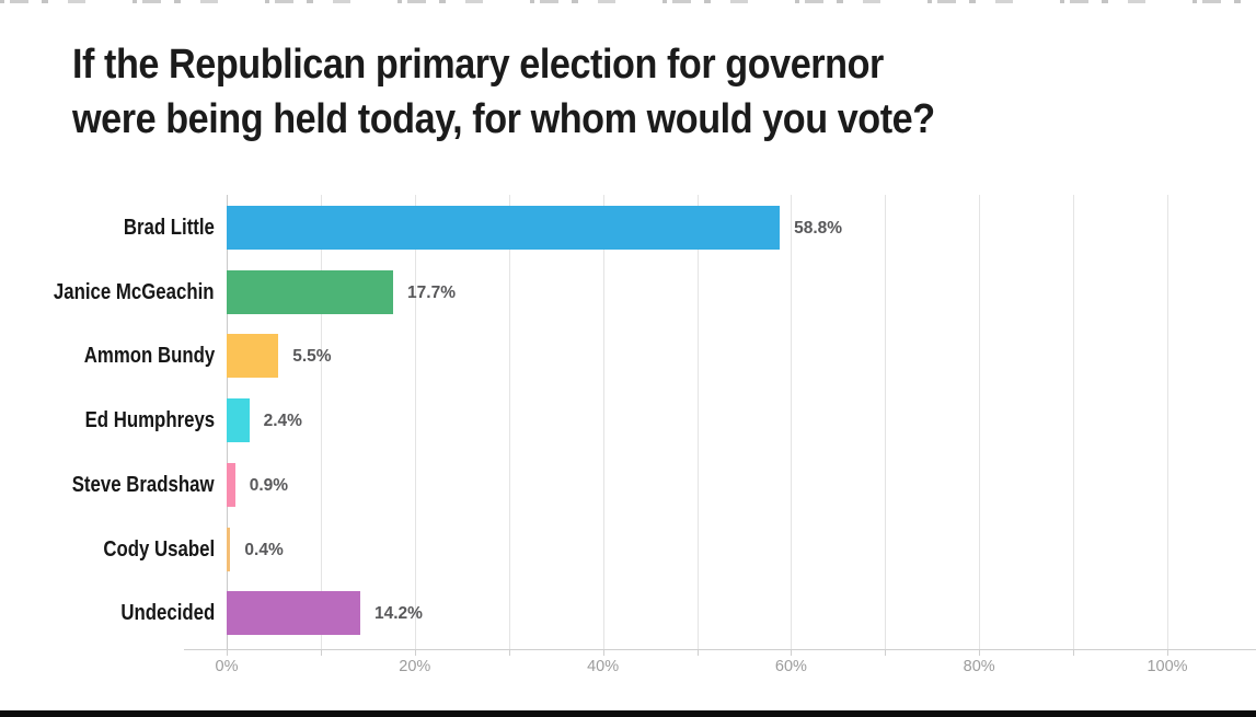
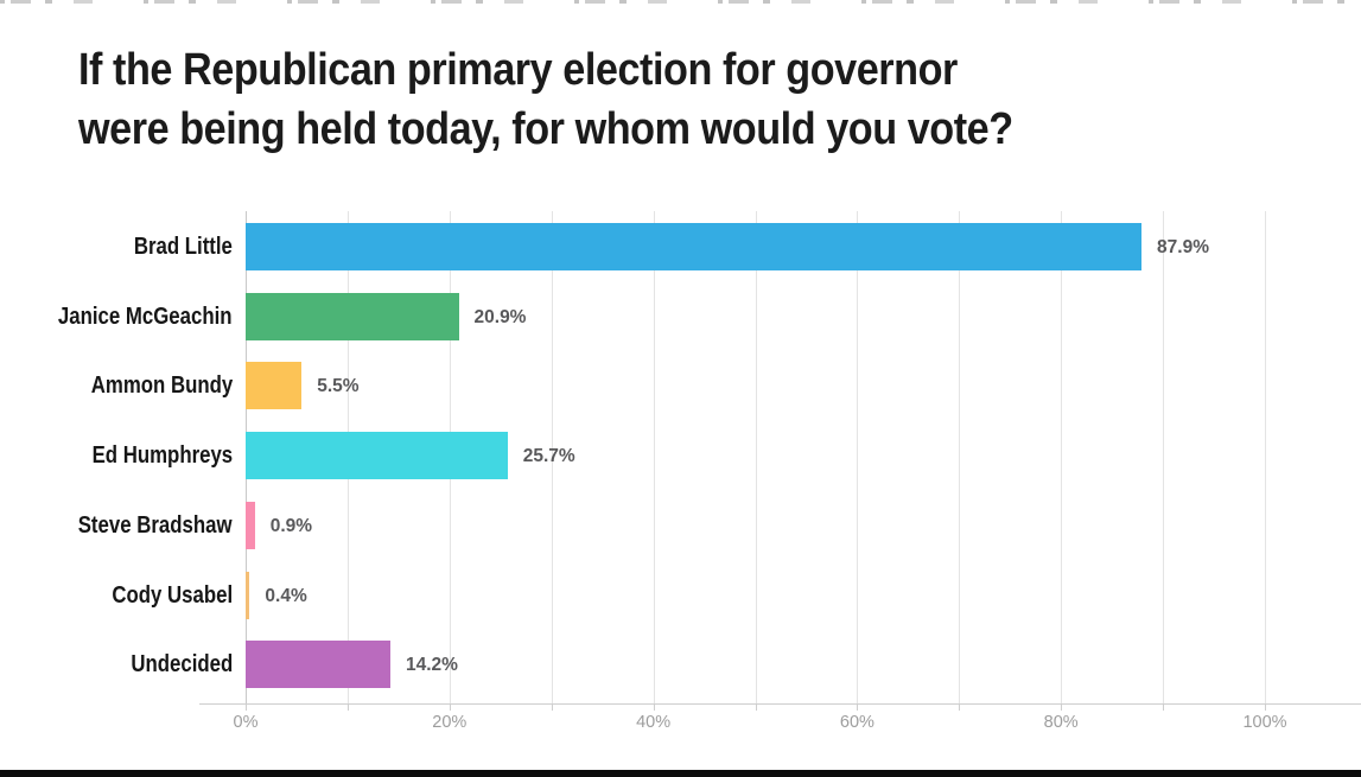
Brad Little: 58.8% -> 87.9%
Janice McGeachin: 17.7% -> 20.9%
Ed Humphreys: 2.4% -> 25.7%
